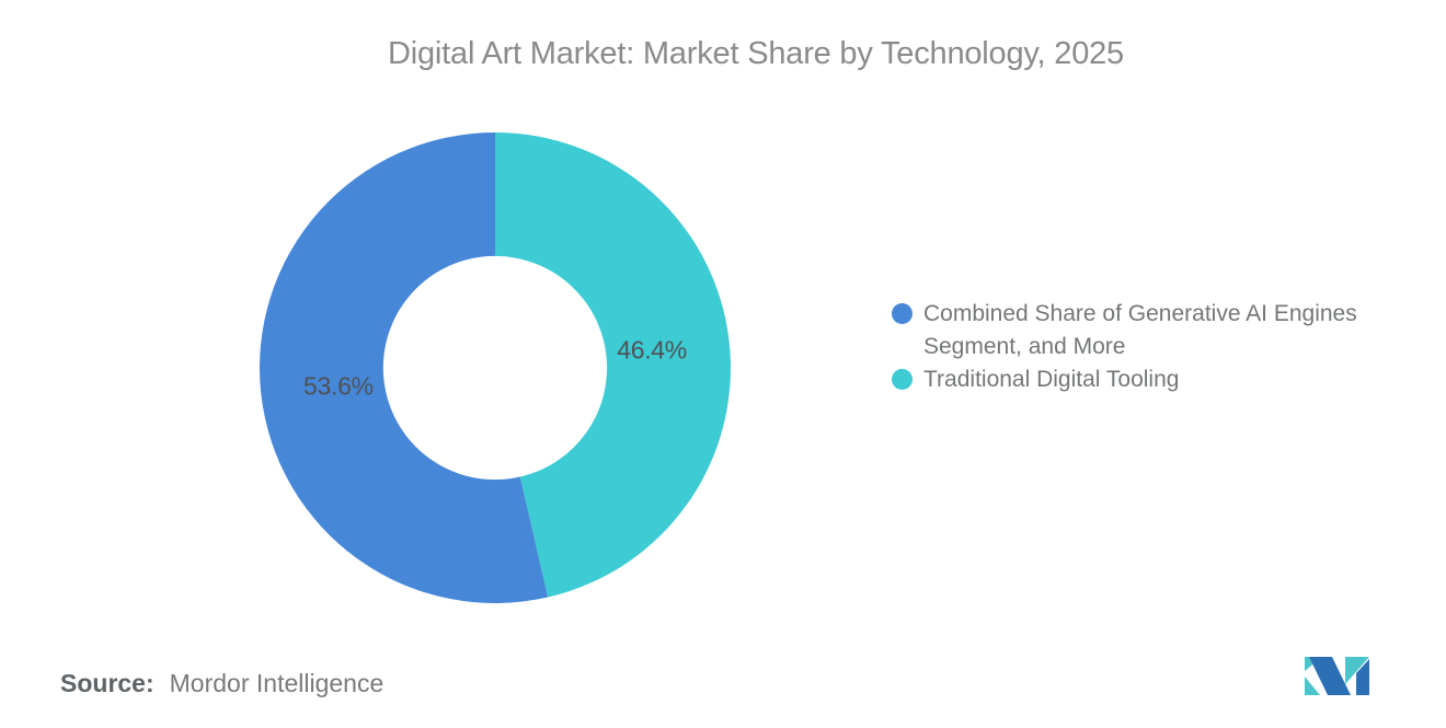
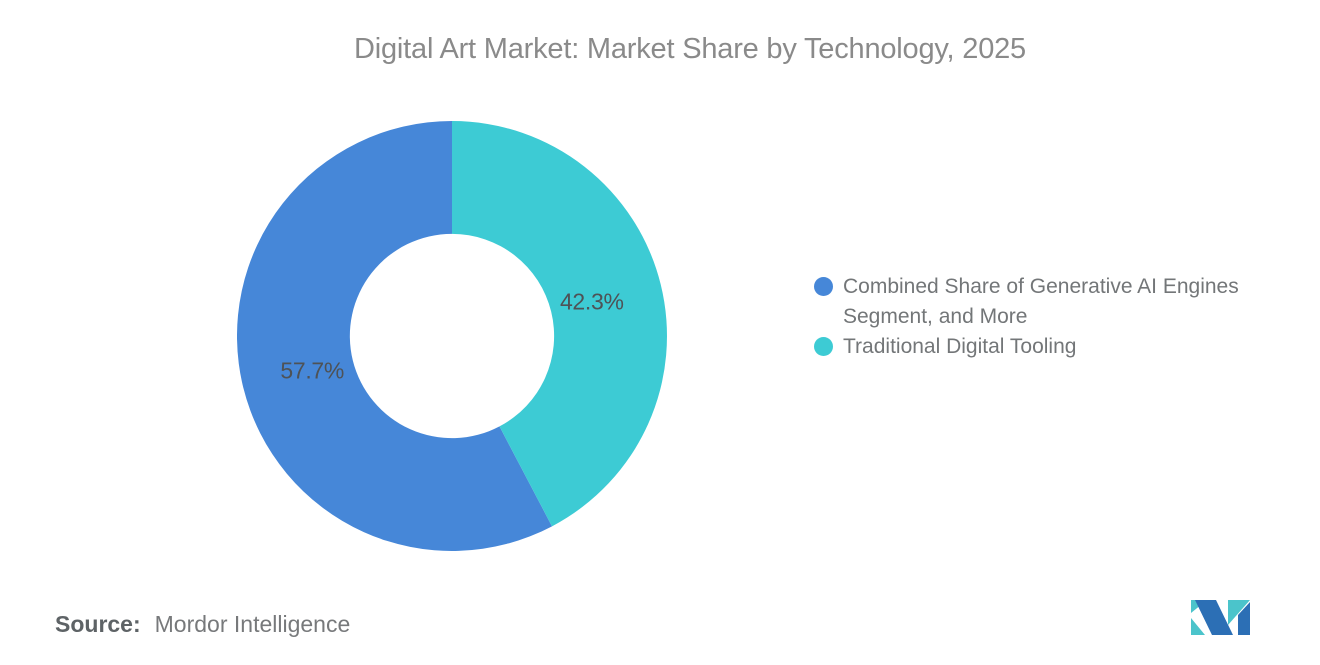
Combined Share of Generative AI Engines Segment, and More: 53.6% -> 57.7%
Traditional Digital Tooling: 46.4% -> 42.3%
